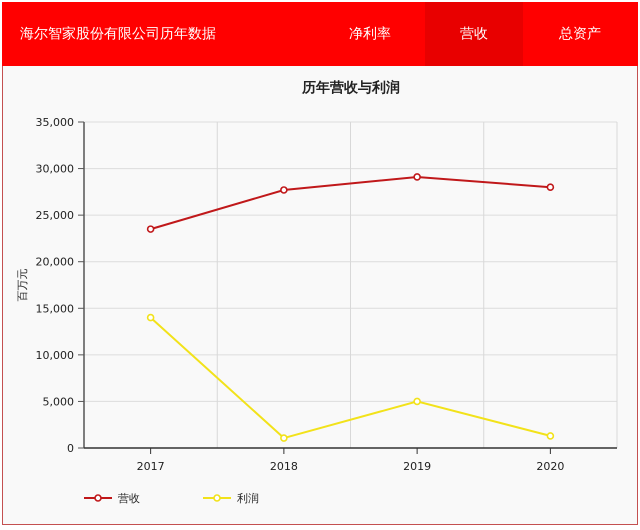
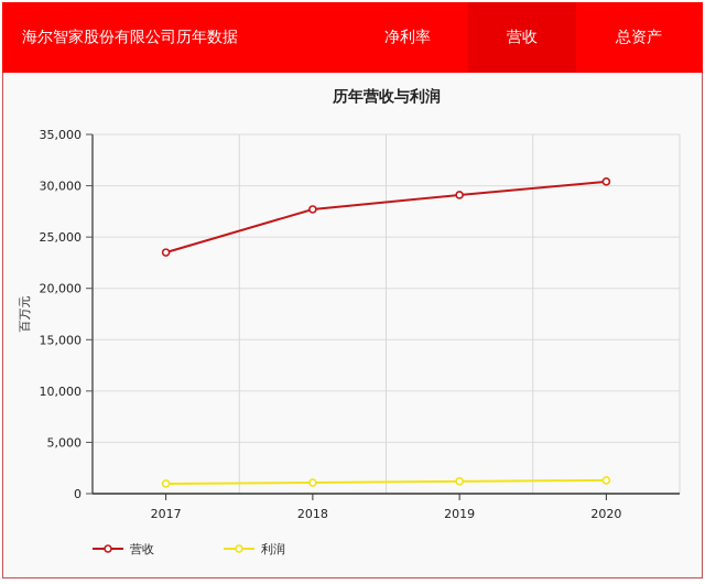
利润/2017: 14000 -> 1000
利润/2019: 5000 -> 1000
营收/2020: 28000 -> 30000
